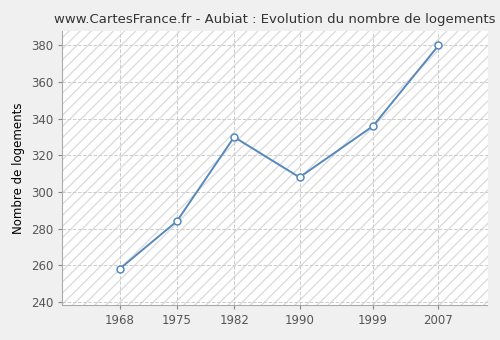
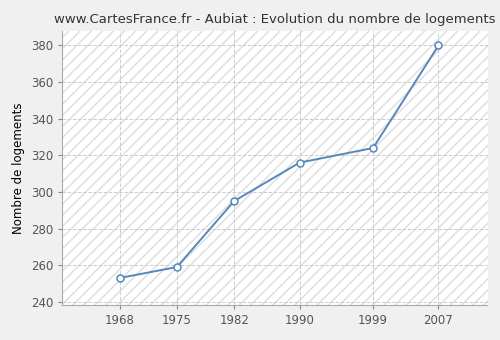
1968: 258 -> 253
1975: 284 -> 259
1982: 330 -> 295
1990: 308 -> 316
1999: 336 -> 324
